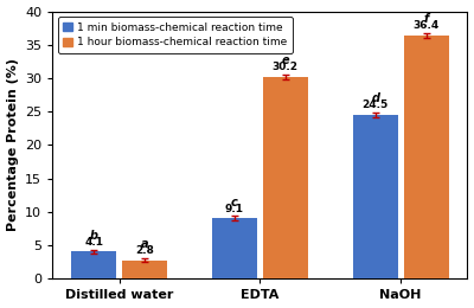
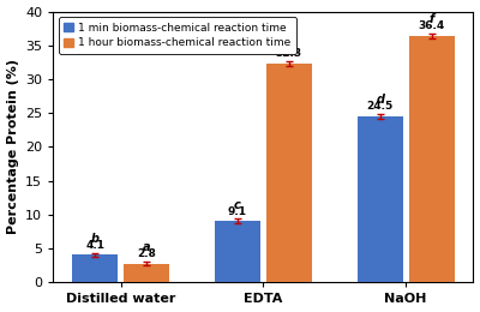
1 hour biomass-chemical reaction time/EDTA: 30.2 -> 32.3
